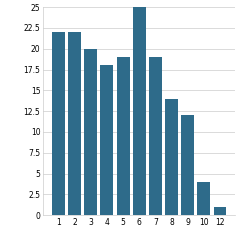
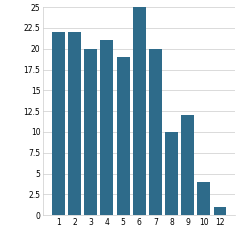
4: 18 -> 21
7: 19 -> 20
8: 14 -> 10
